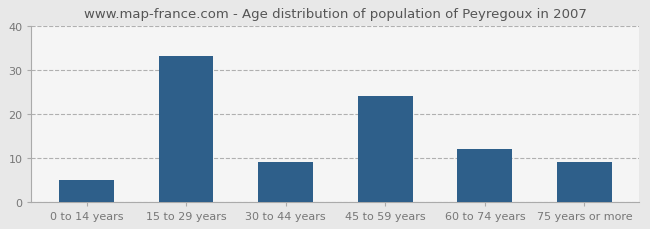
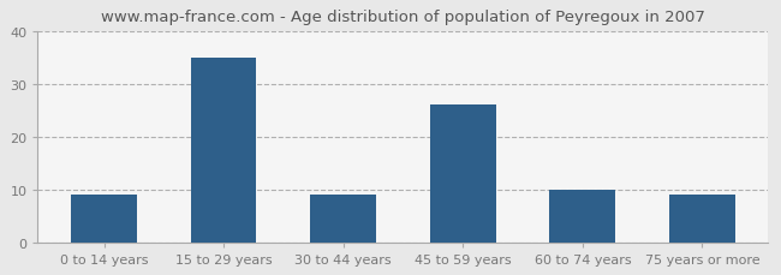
0 to 14 years: 5 -> 9
15 to 29 years: 33 -> 35
45 to 59 years: 24 -> 26
60 to 74 years: 12 -> 10
